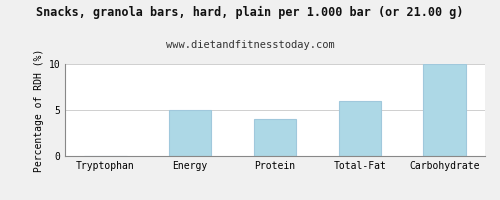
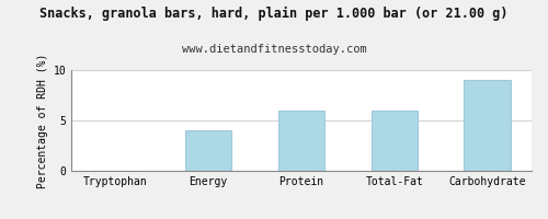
Energy: 5 -> 4
Protein: 4 -> 6
Carbohydrate: 10 -> 9
